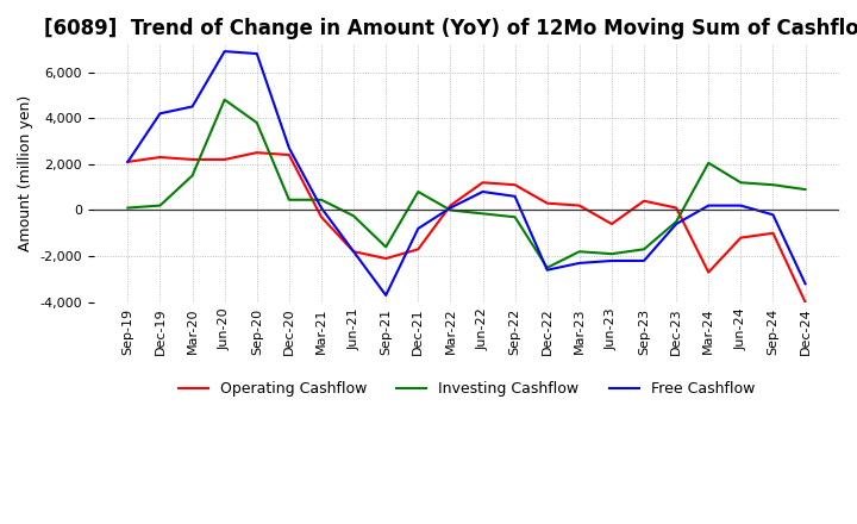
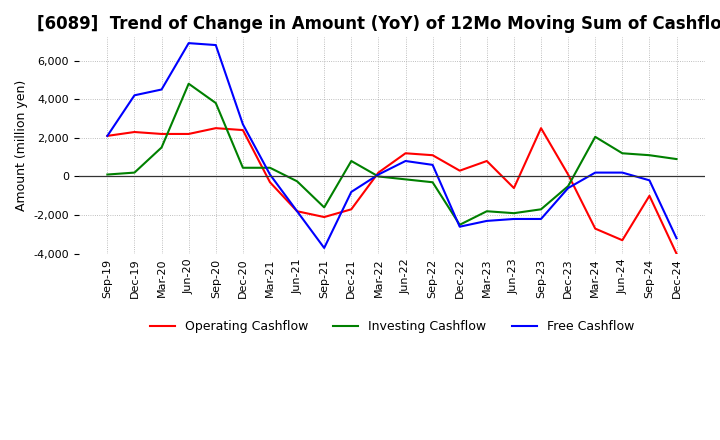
Operating Cashflow/Mar-23: 200 -> 800
Operating Cashflow/Sep-23: 400 -> 2,500
Operating Cashflow/Jun-24: -1,200 -> -3,300
